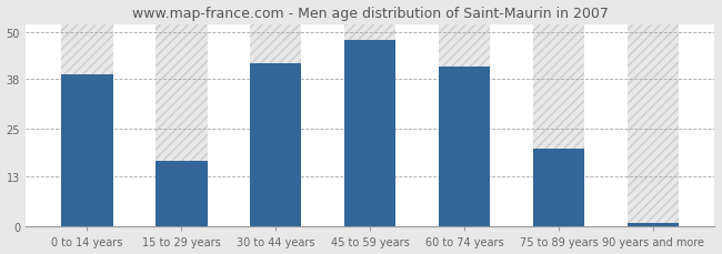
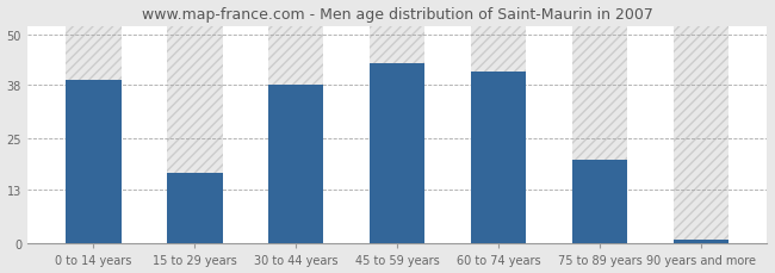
30 to 44 years: 42 -> 38
45 to 59 years: 48 -> 43
